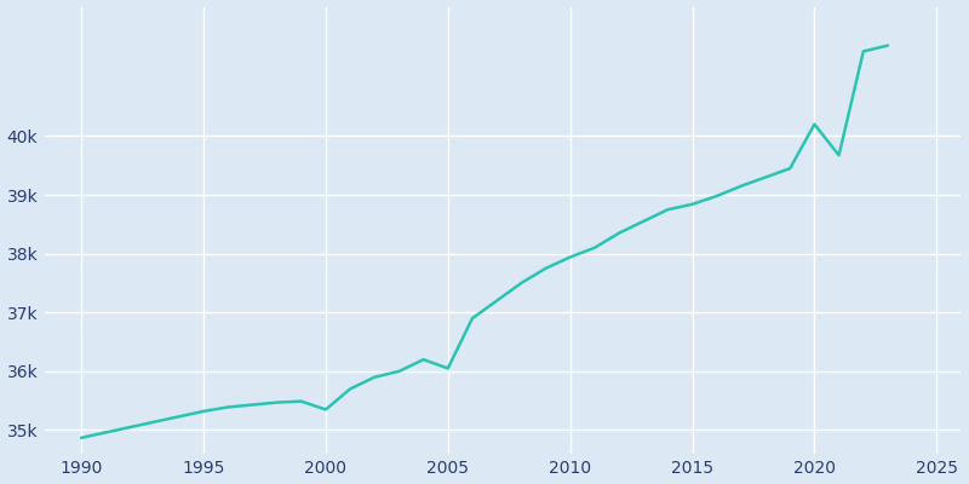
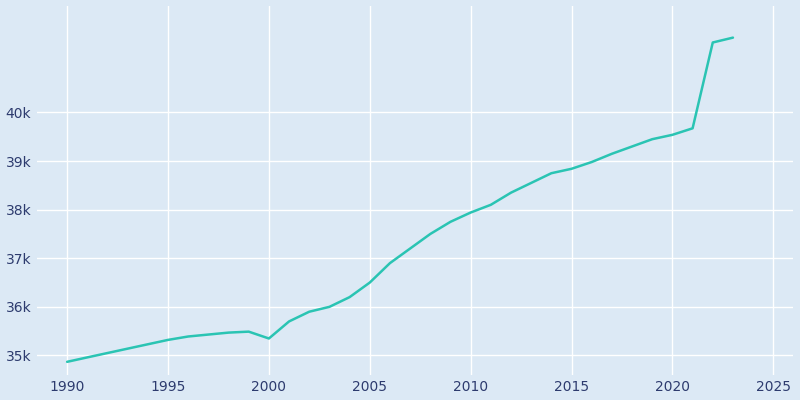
2005: 36.05k -> 36.50k
2020: 40.20k -> 39.54k
